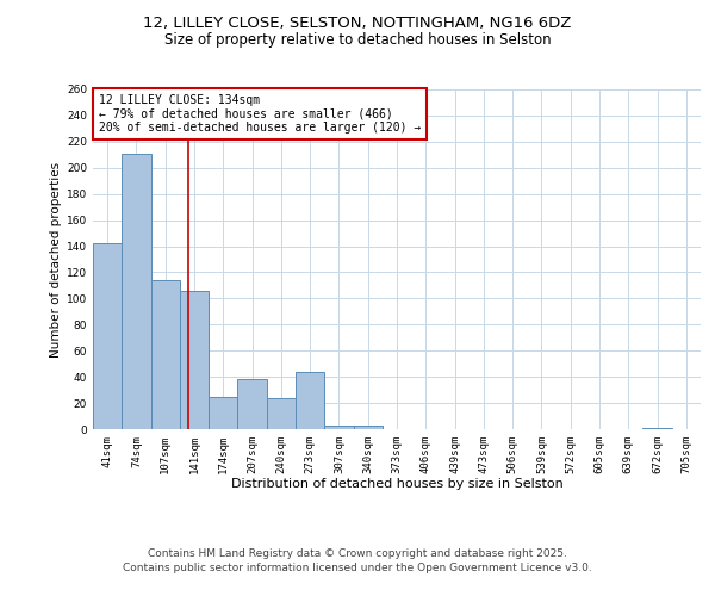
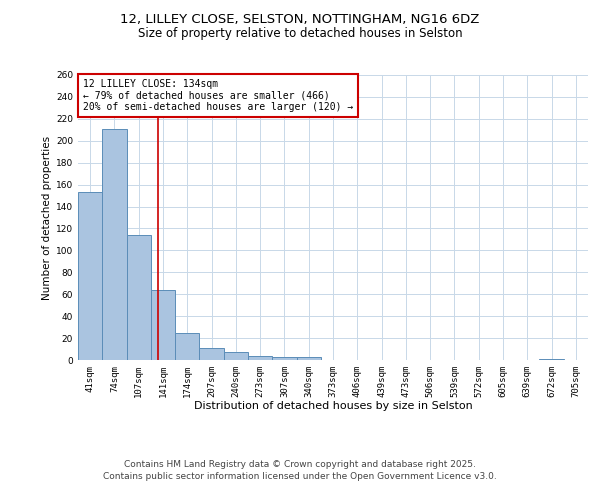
41sqm: 142 -> 153
141sqm: 106 -> 64
207sqm: 38 -> 11
240sqm: 24 -> 7
273sqm: 44 -> 4
